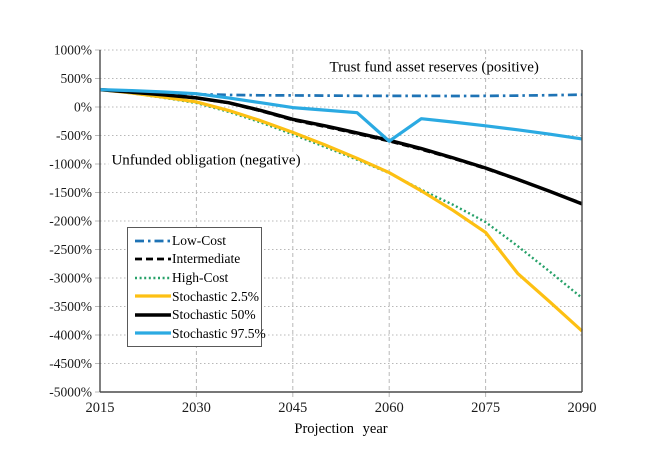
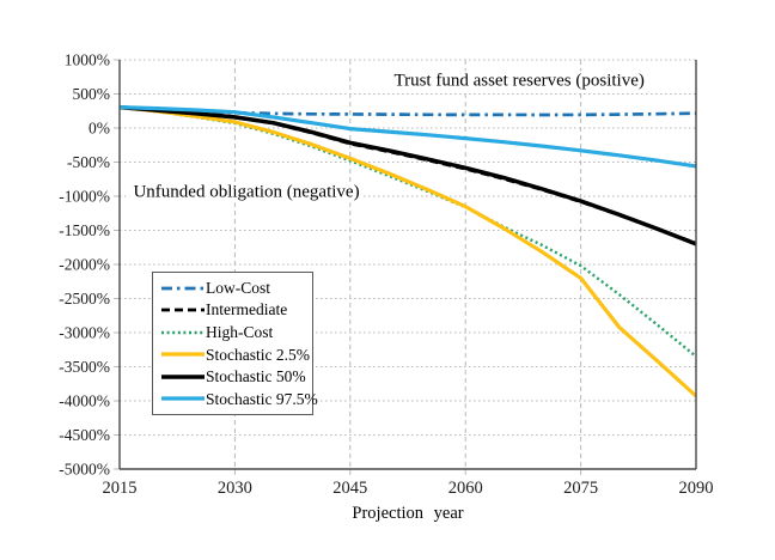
Stochastic 97.5%/2060: -600% -> -200%
